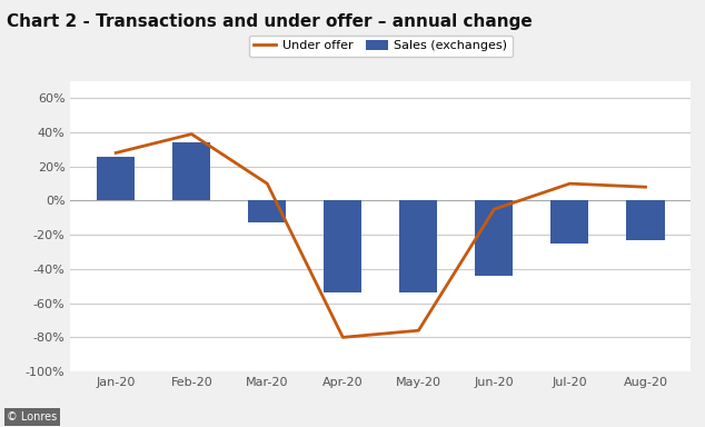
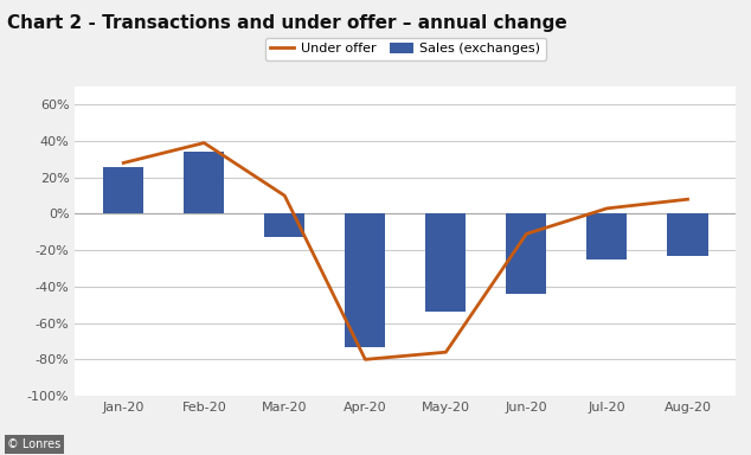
Sales (exchanges)/Apr-20: -54% -> -73%
Under offer/Jun-20: -5% -> -11%
Under offer/Jul-20: 10% -> 3%
